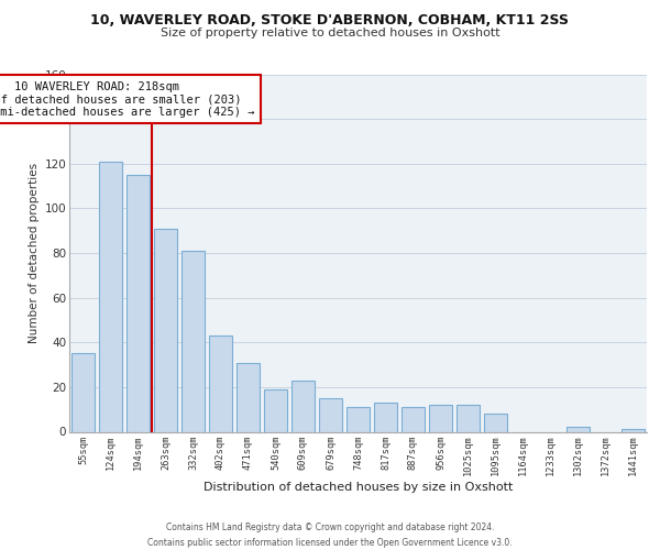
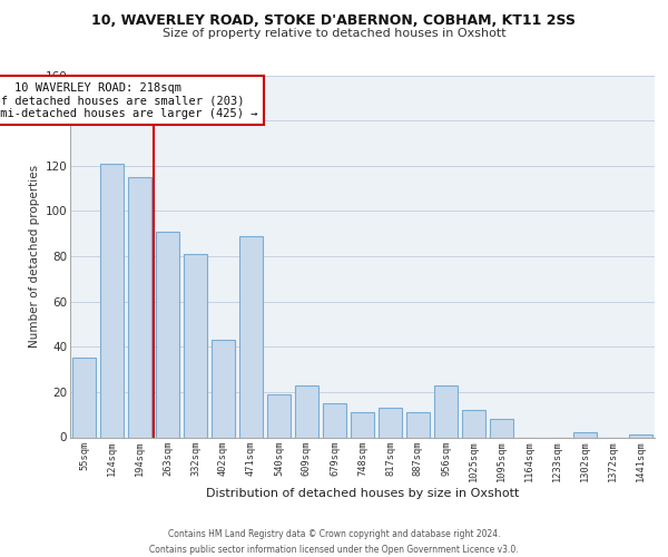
471sqm: 31 -> 89
956sqm: 12 -> 23
